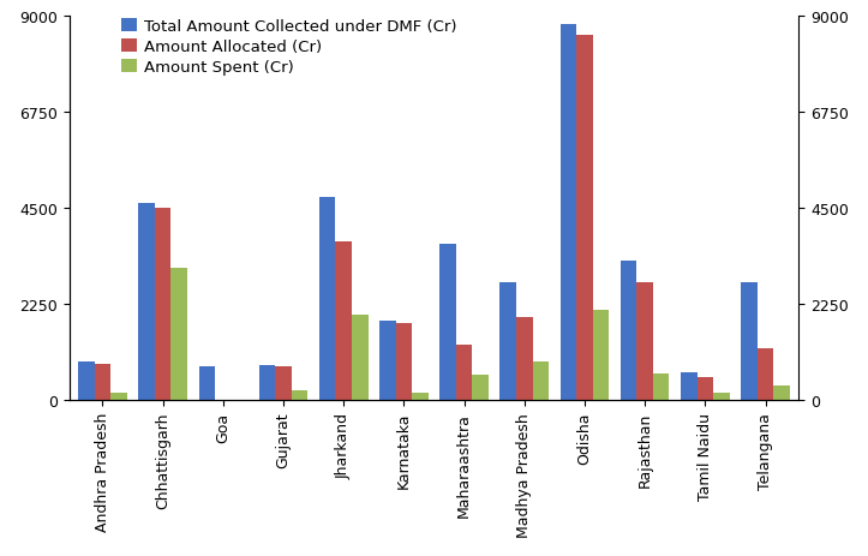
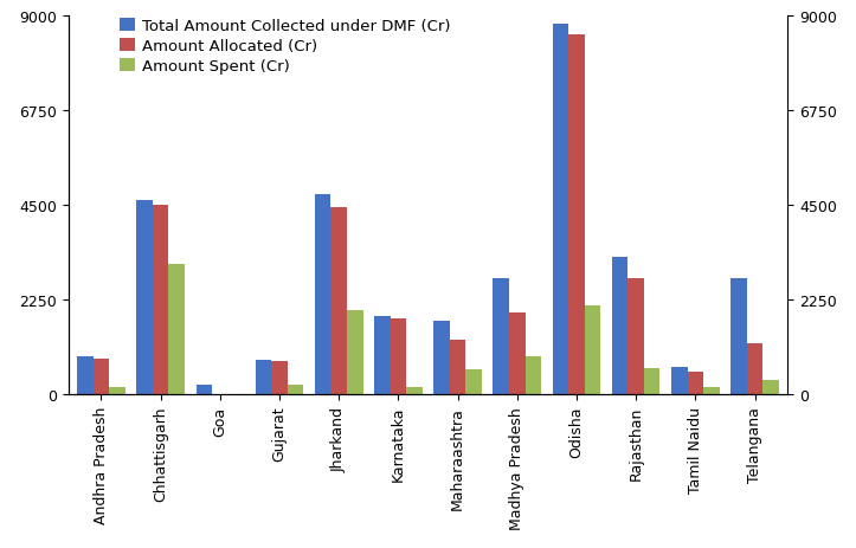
Total Amount Collected under DMF (Cr)/Goa: 800 -> 220
Amount Allocated (Cr)/Jharkand: 3700 -> 4450
Total Amount Collected under DMF (Cr)/Maharaashtra: 3650 -> 1750
